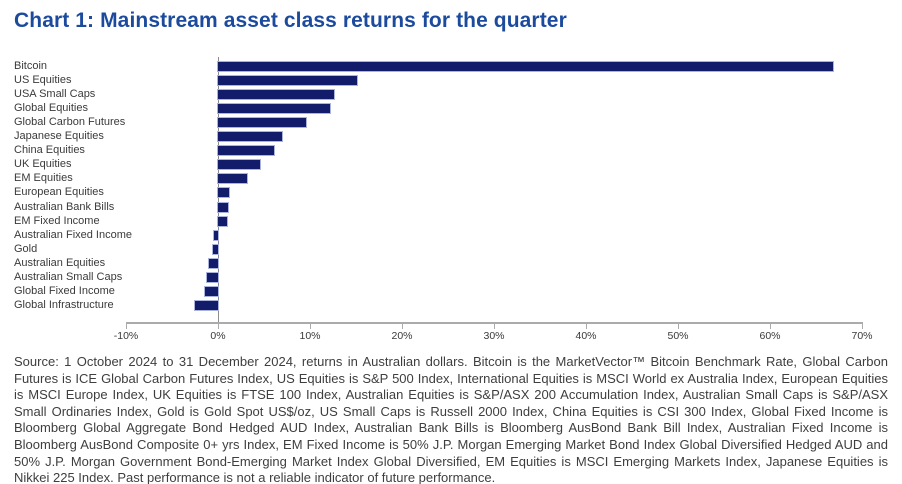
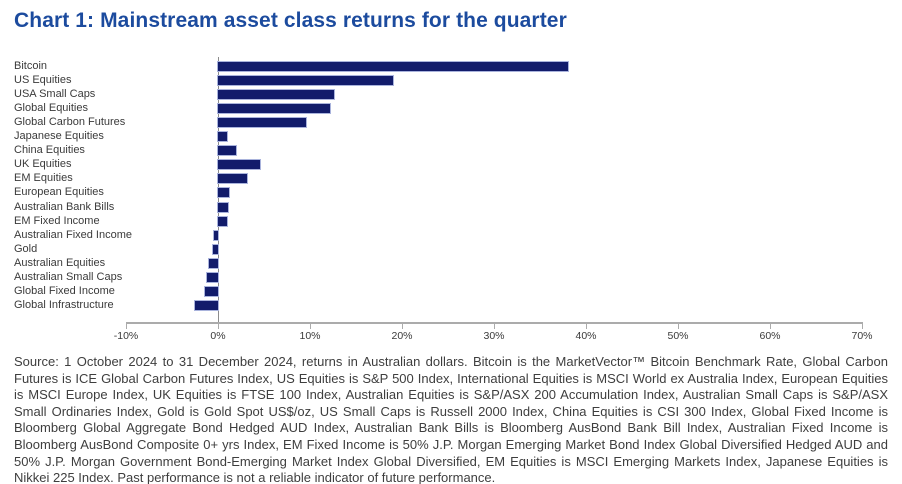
Bitcoin: 67% -> 38%
US Equities: 15% -> 19%
Japanese Equities: 7% -> 1%
China Equities: 6% -> 2%
